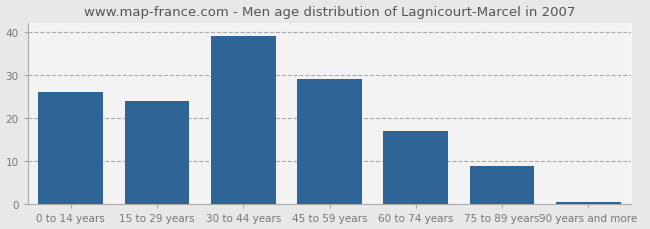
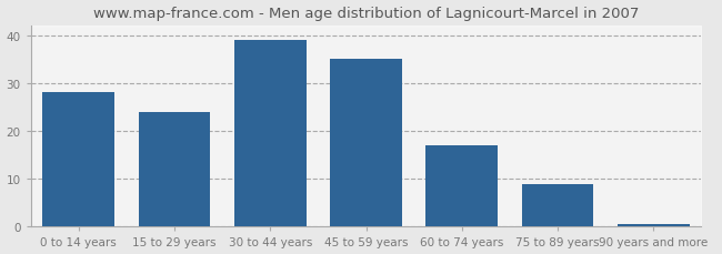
0 to 14 years: 26.0 -> 28.0
45 to 59 years: 29.0 -> 35.0
